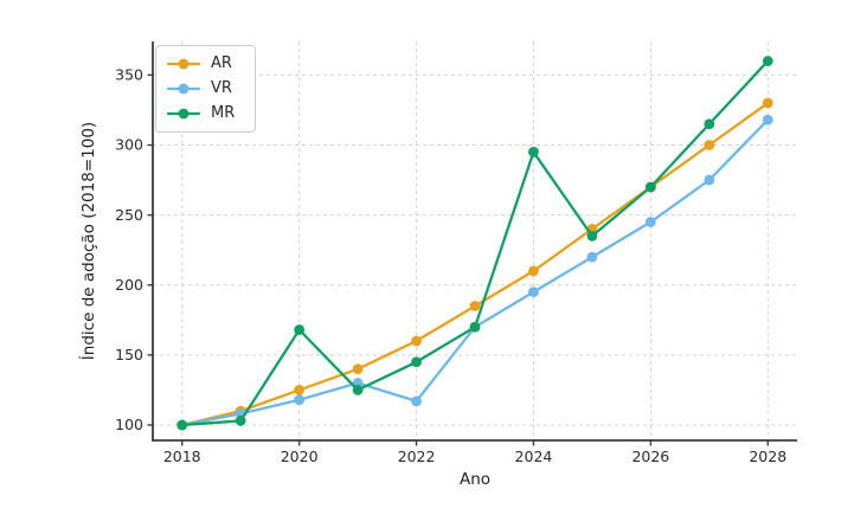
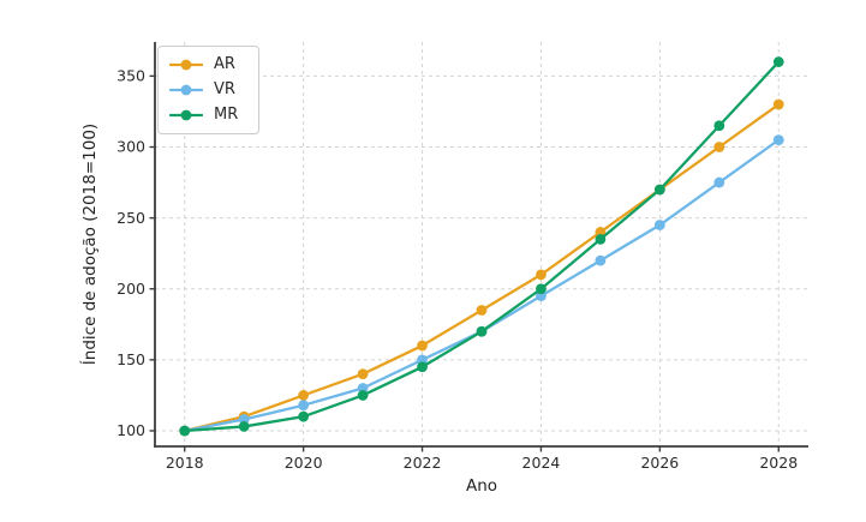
MR/2020: 168 -> 110
VR/2022: 117 -> 150
MR/2024: 295 -> 200
VR/2028: 318 -> 305
